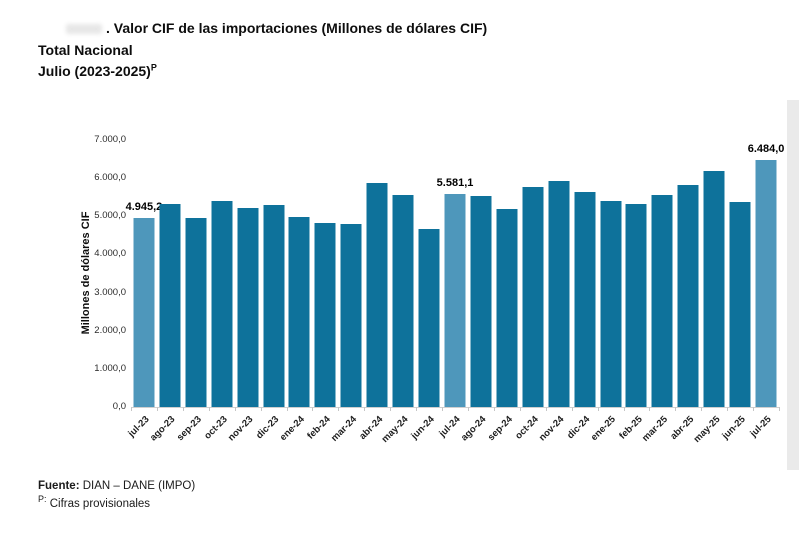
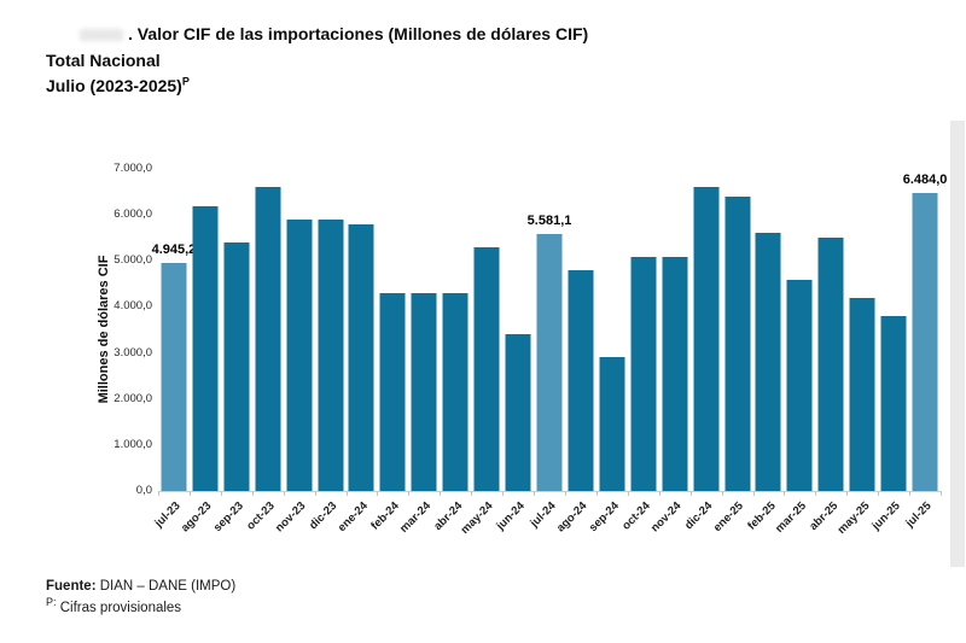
ago-23: 5300 -> 6200
sep-23: 5000 -> 5400
oct-23: 5400 -> 6600
nov-23: 5200 -> 5900
dic-23: 5300 -> 5900
ene-24: 5000 -> 5800
feb-24: 4800 -> 4300
mar-24: 4800 -> 4300
abr-24: 5900 -> 4300
may-24: 5600 -> 5300
jun-24: 4700 -> 3400
ago-24: 5500 -> 4800
sep-24: 5200 -> 2900
oct-24: 5800 -> 5100
nov-24: 5900 -> 5100
dic-24: 5600 -> 6600
ene-25: 5400 -> 6400
feb-25: 5300 -> 5600
mar-25: 5600 -> 4600
abr-25: 5800 -> 5500
may-25: 6200 -> 4200
jun-25: 5400 -> 3800
